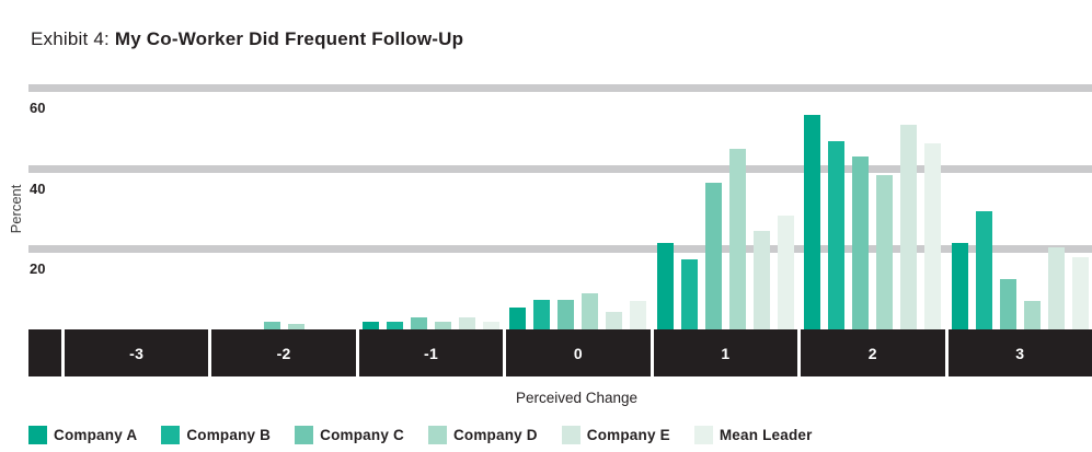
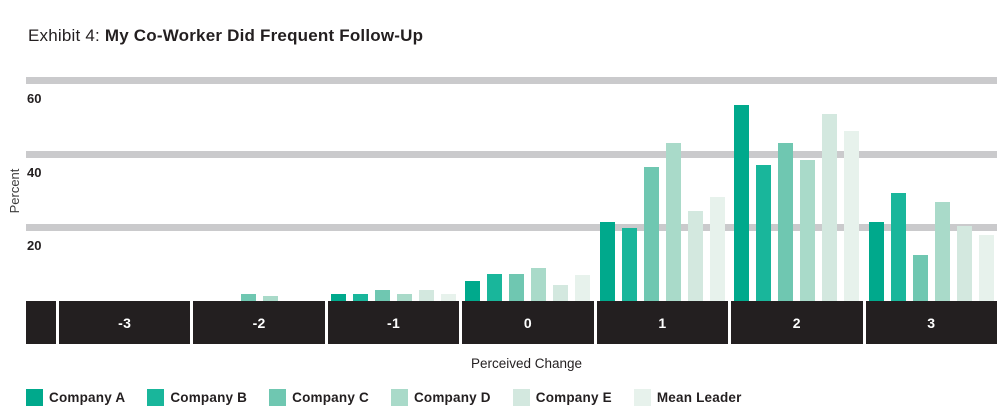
Company B/1: 18 -> 20
Company D/1: 45 -> 43
Company B/2: 47 -> 37
Company D/3: 7 -> 27
